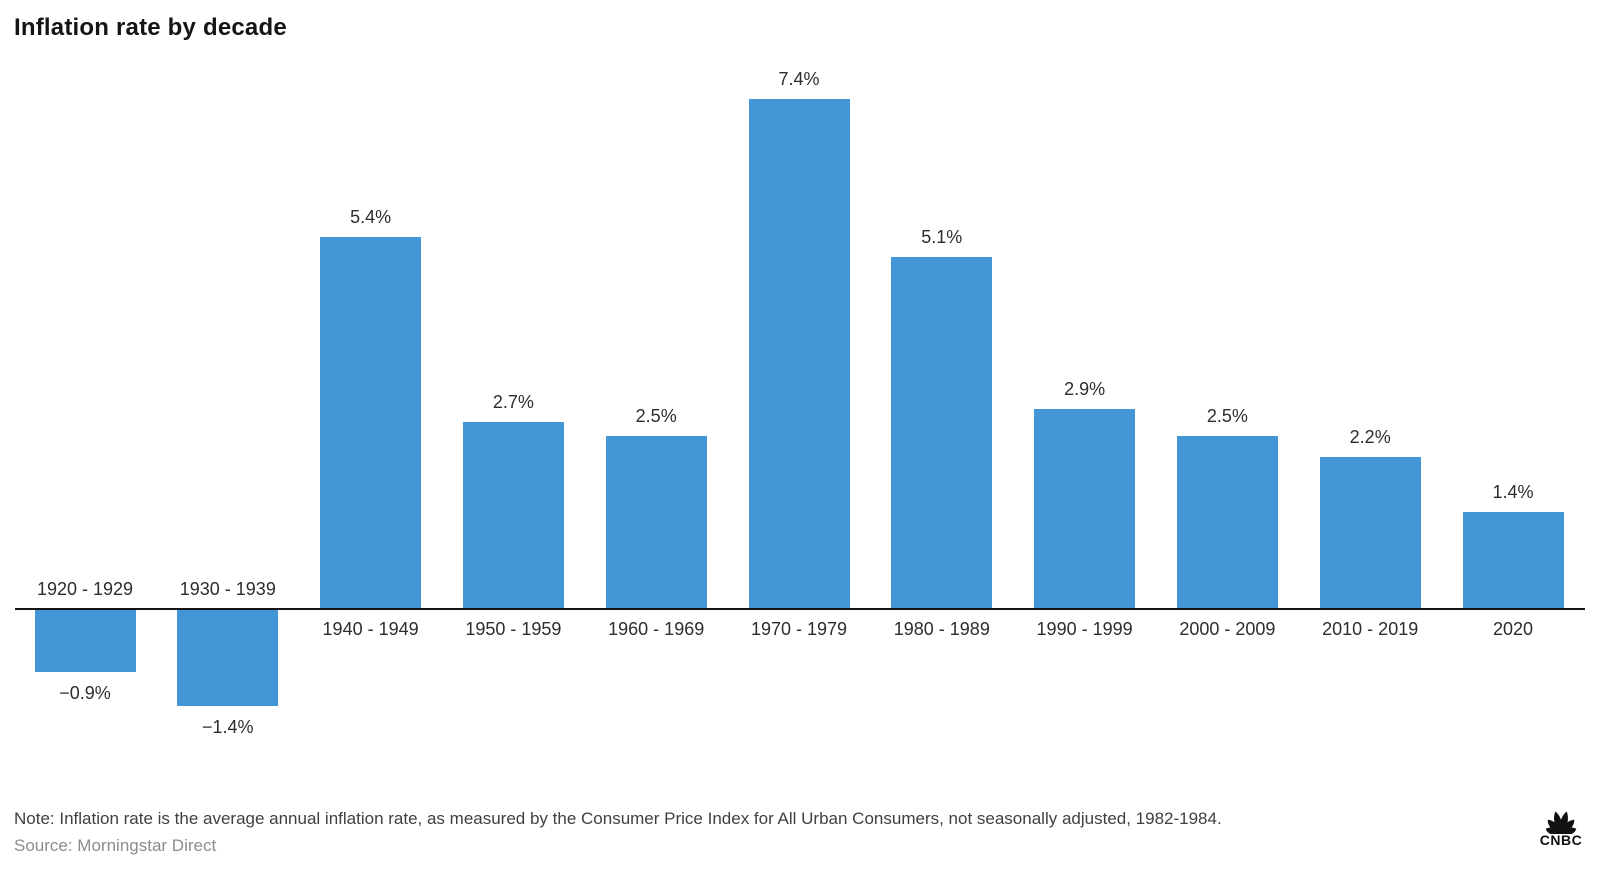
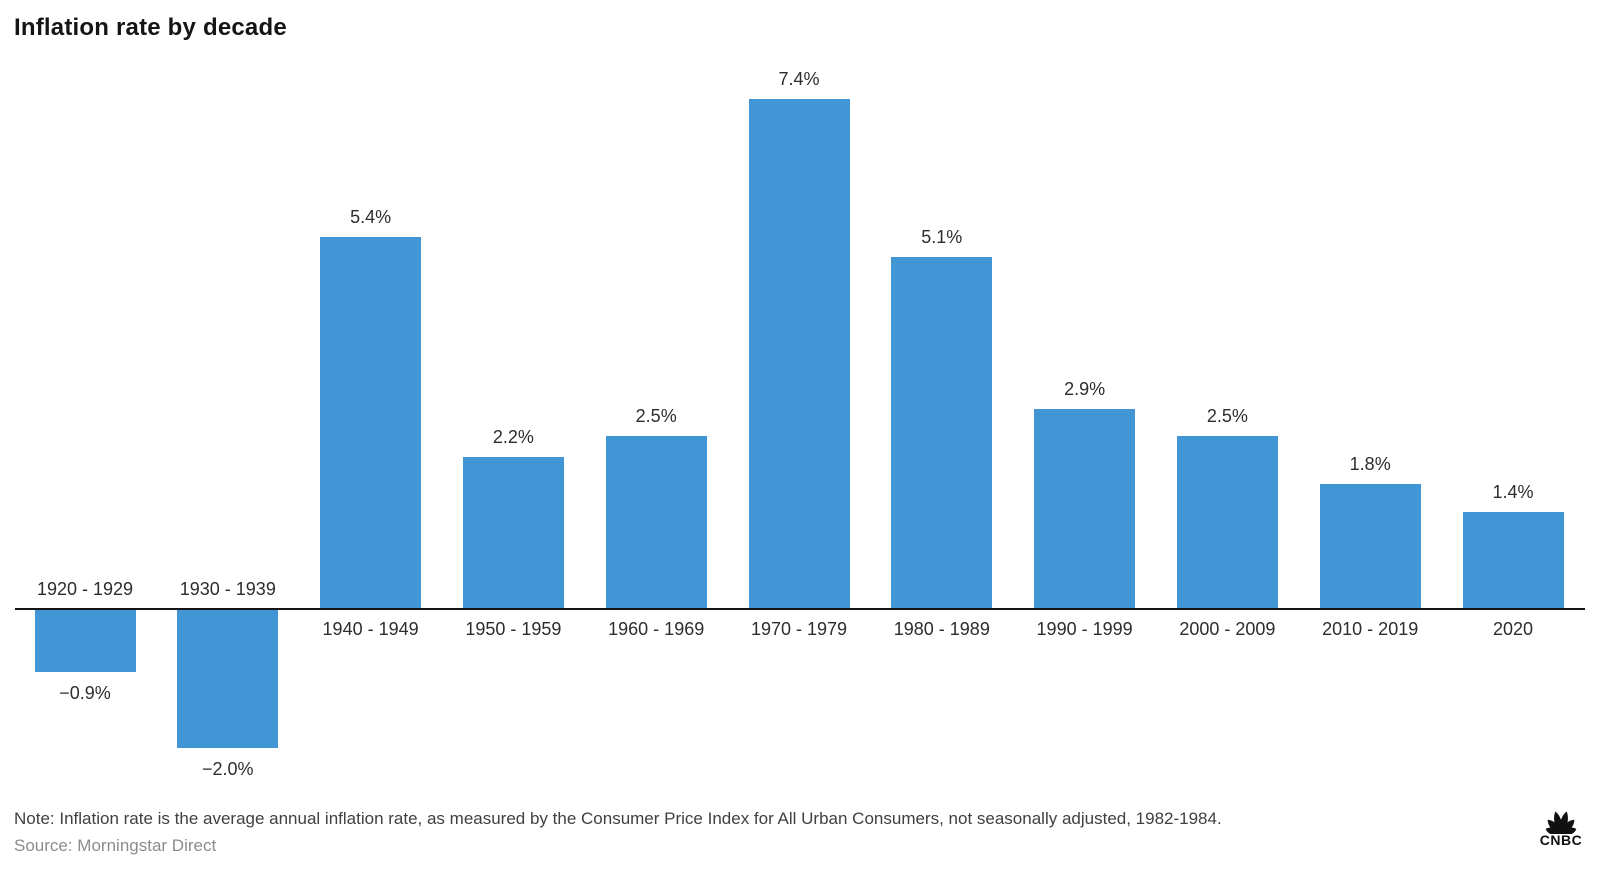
1930 - 1939: −1.4% -> −2.0%
1950 - 1959: 2.7% -> 2.2%
2010 - 2019: 2.2% -> 1.8%
